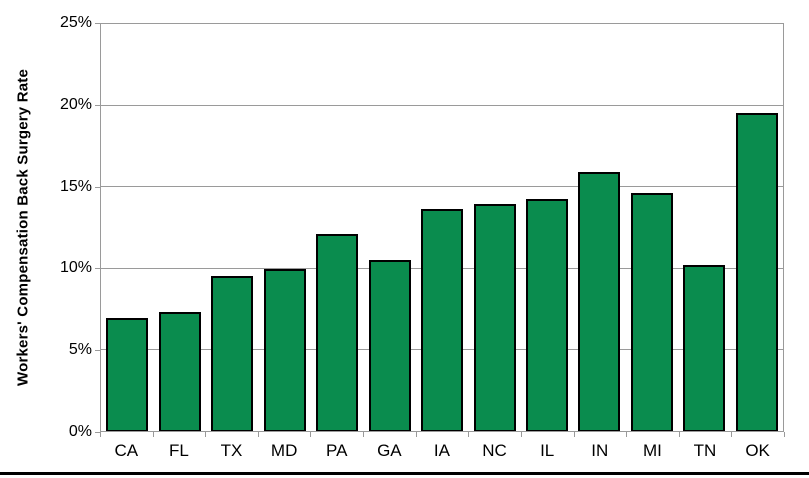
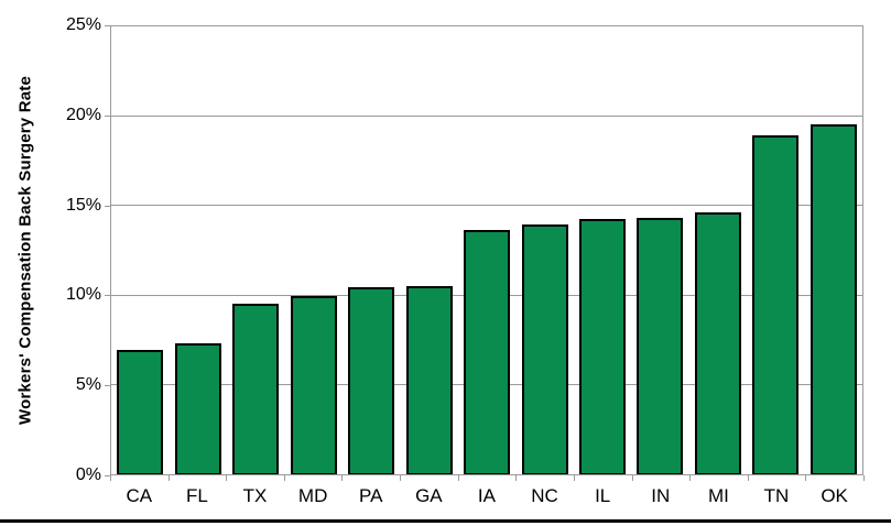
PA: 12.1% -> 10.4%
IN: 15.9% -> 14.3%
TN: 10.2% -> 18.9%
